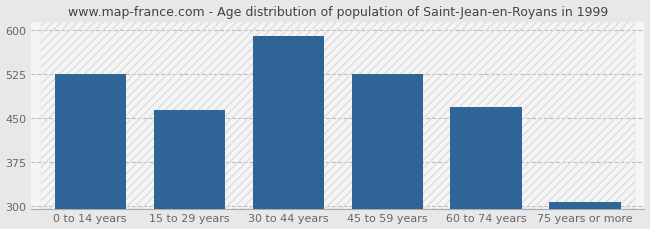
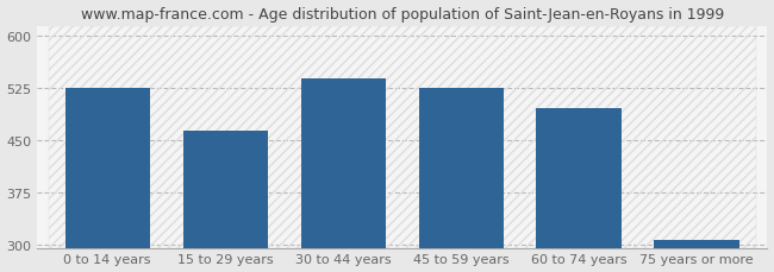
30 to 44 years: 590 -> 540
60 to 74 years: 470 -> 496
